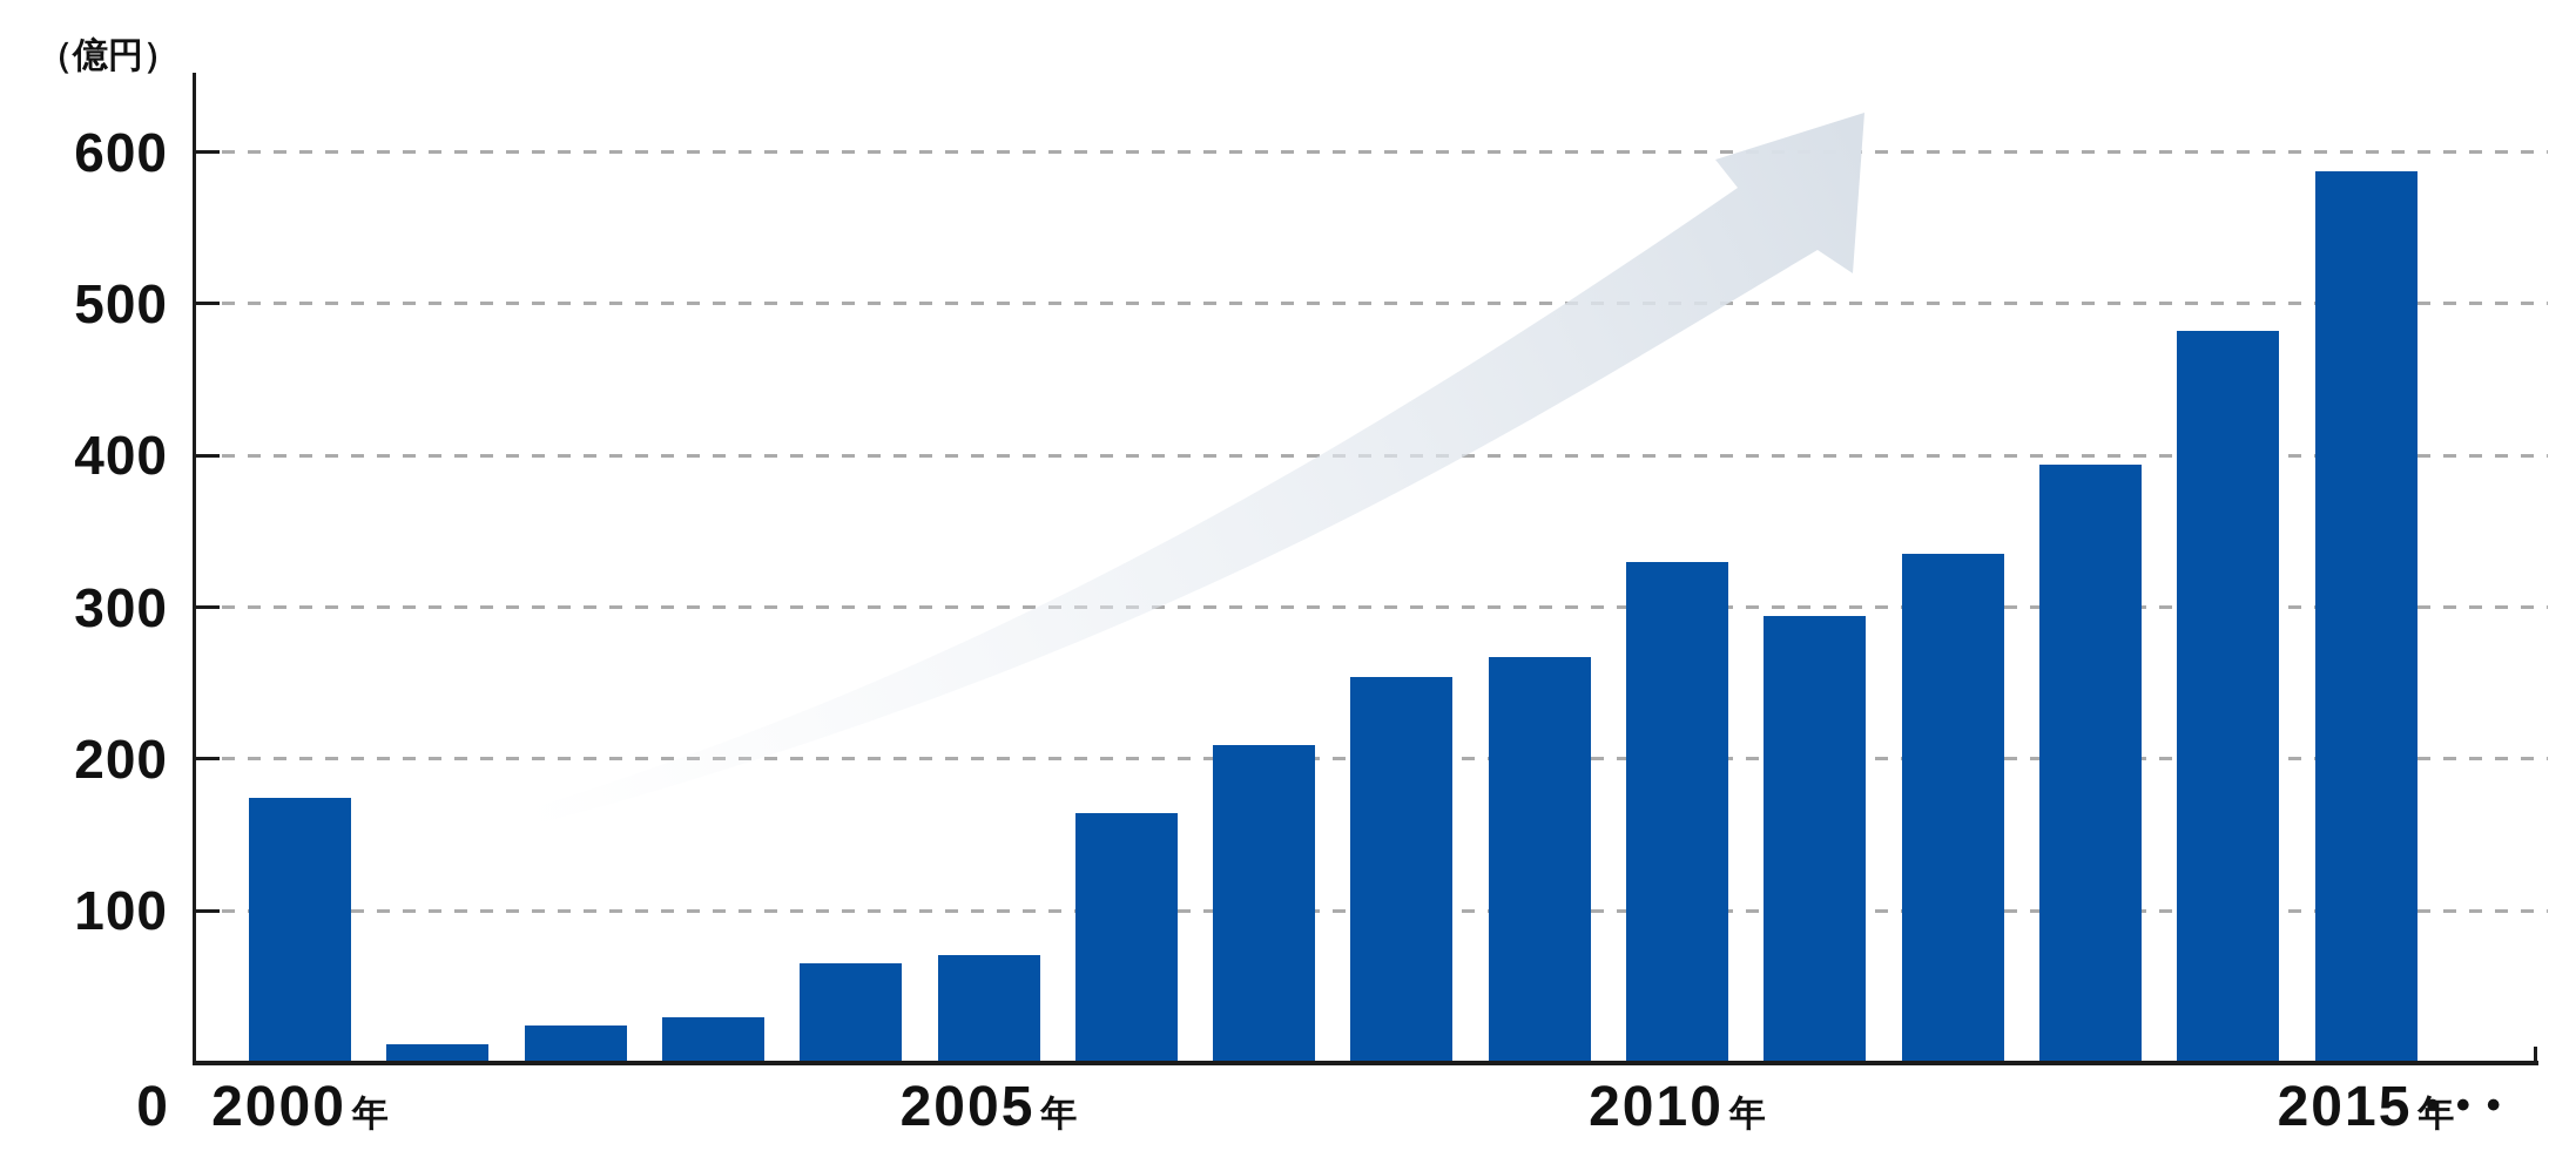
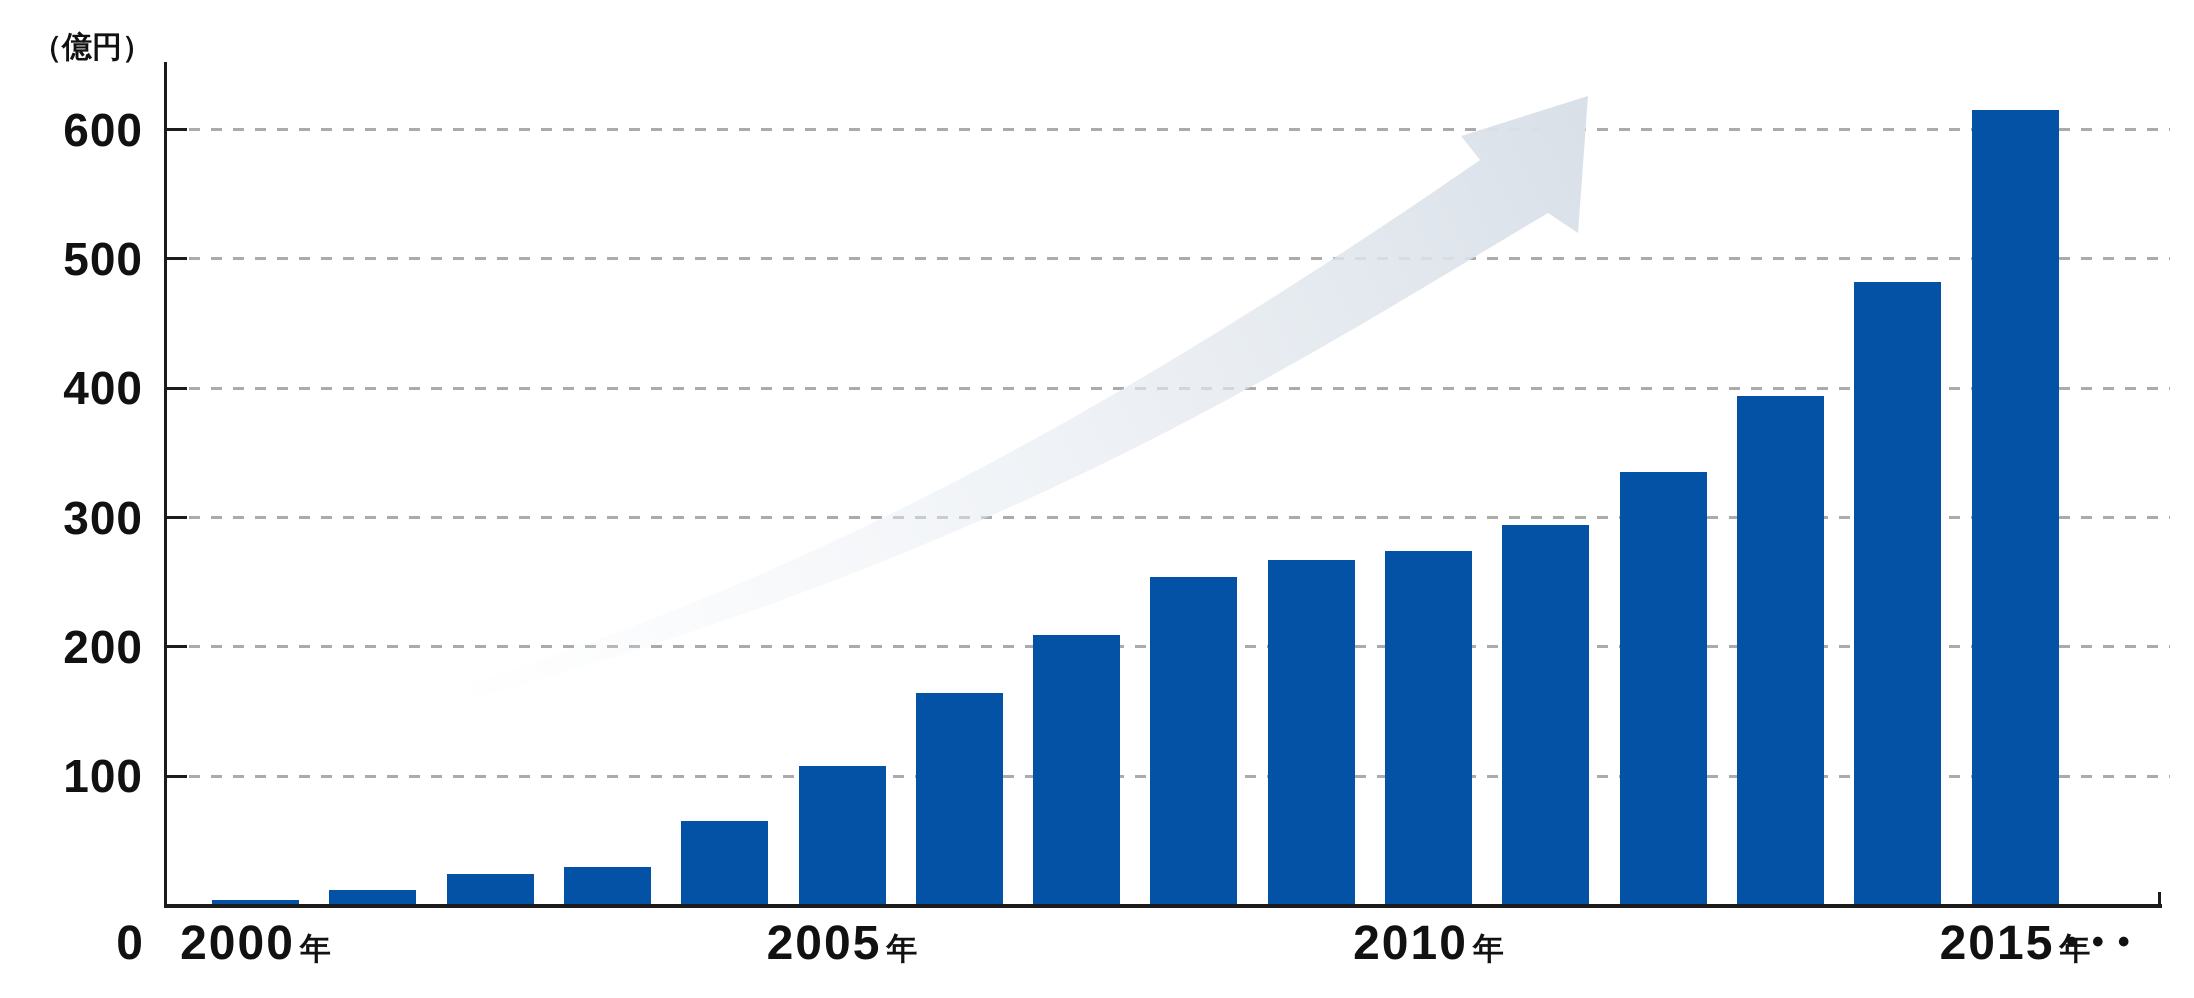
2000: 174 -> 4
2005: 71 -> 108
2010: 330 -> 274
2015: 587 -> 615
